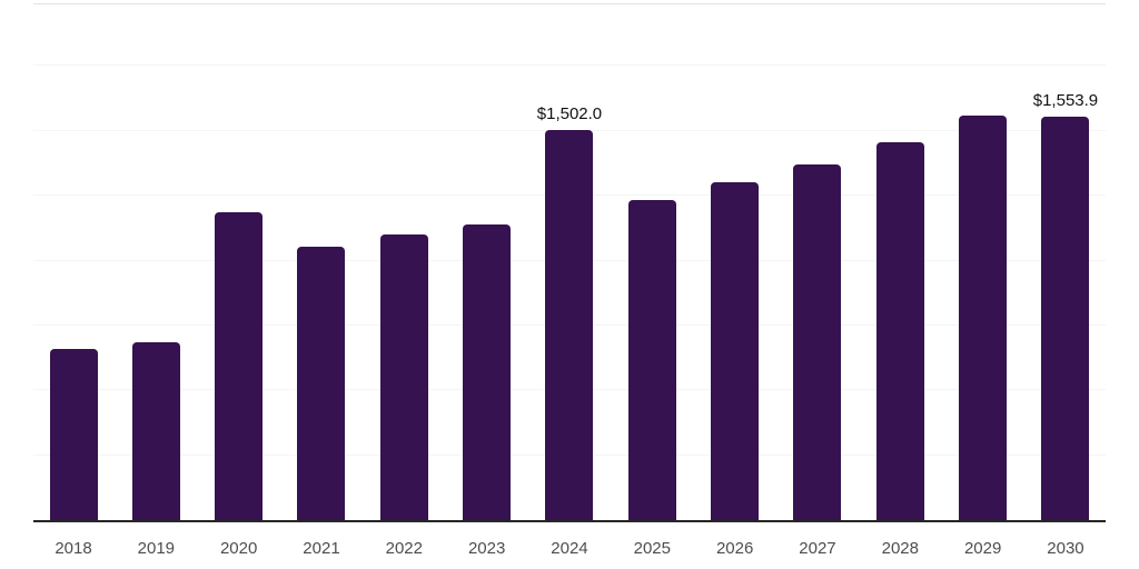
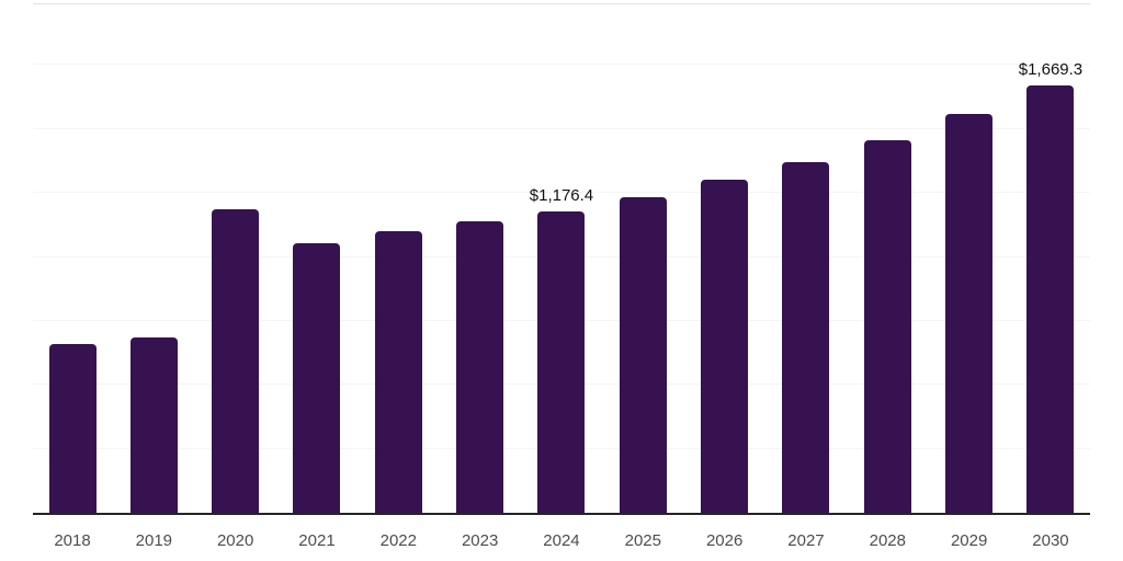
2024: $1,502.0 -> $1,176.4
2030: $1,553.9 -> $1,669.3
